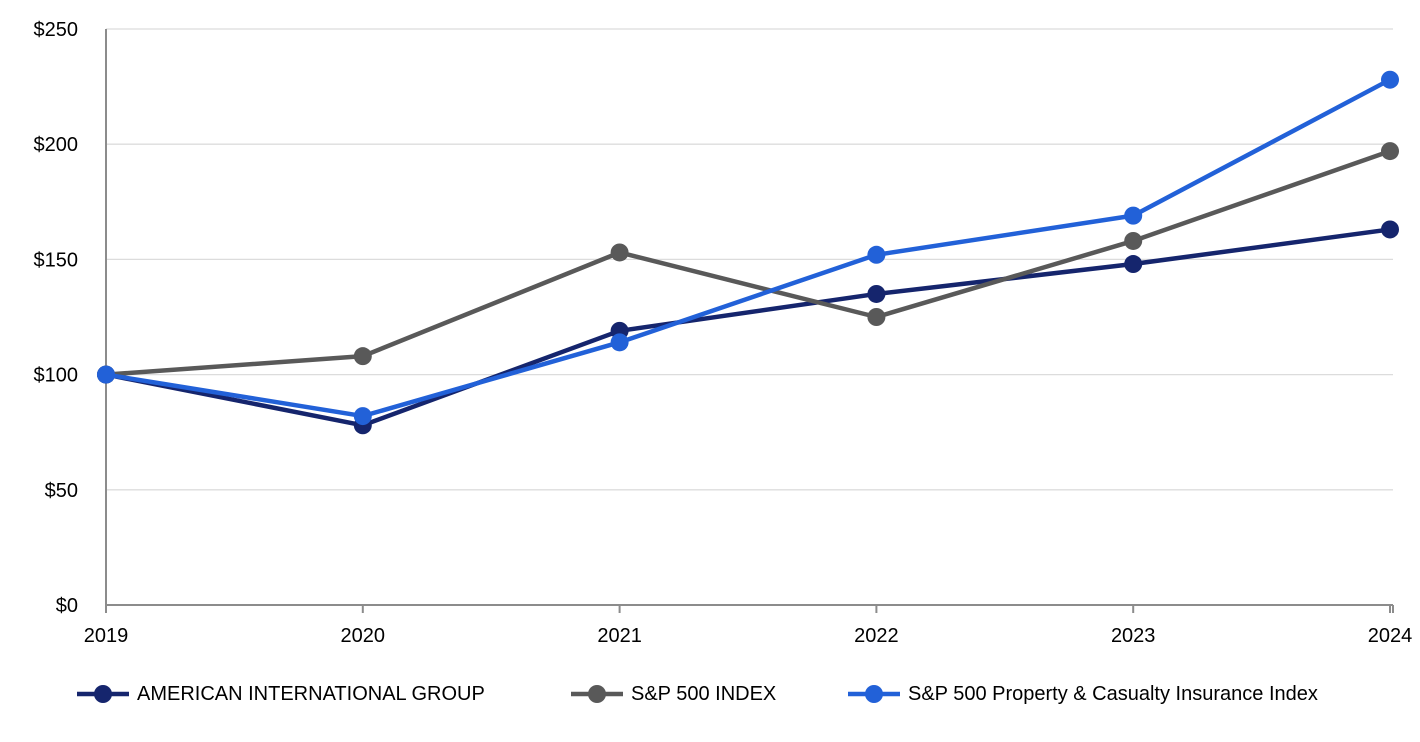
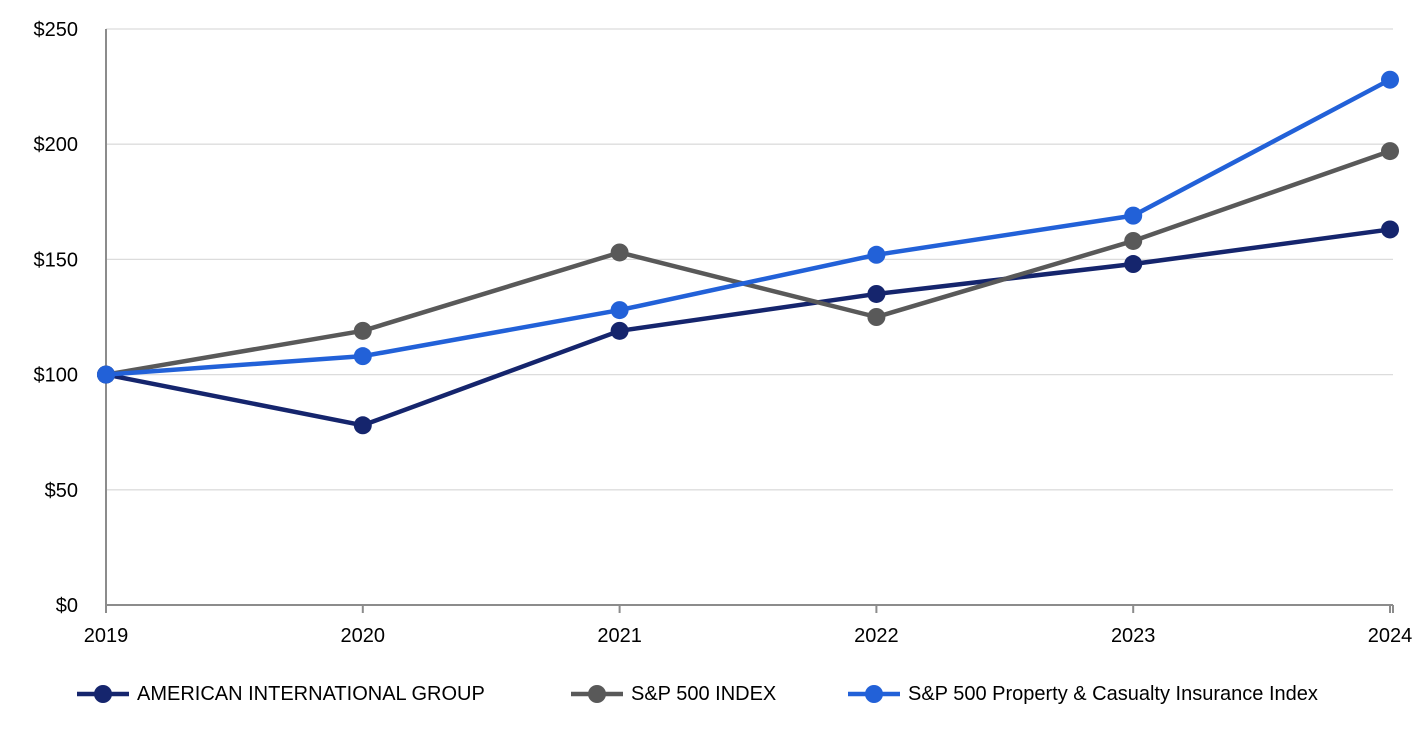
S&P 500 INDEX/2020: $108 -> $119
S&P 500 Property & Casualty Insurance Index/2020: $82 -> $108
S&P 500 Property & Casualty Insurance Index/2021: $114 -> $128
